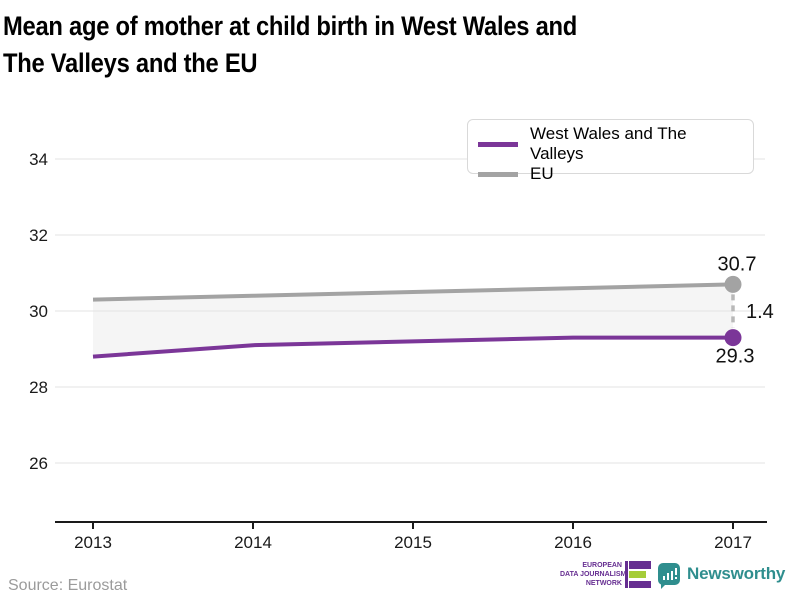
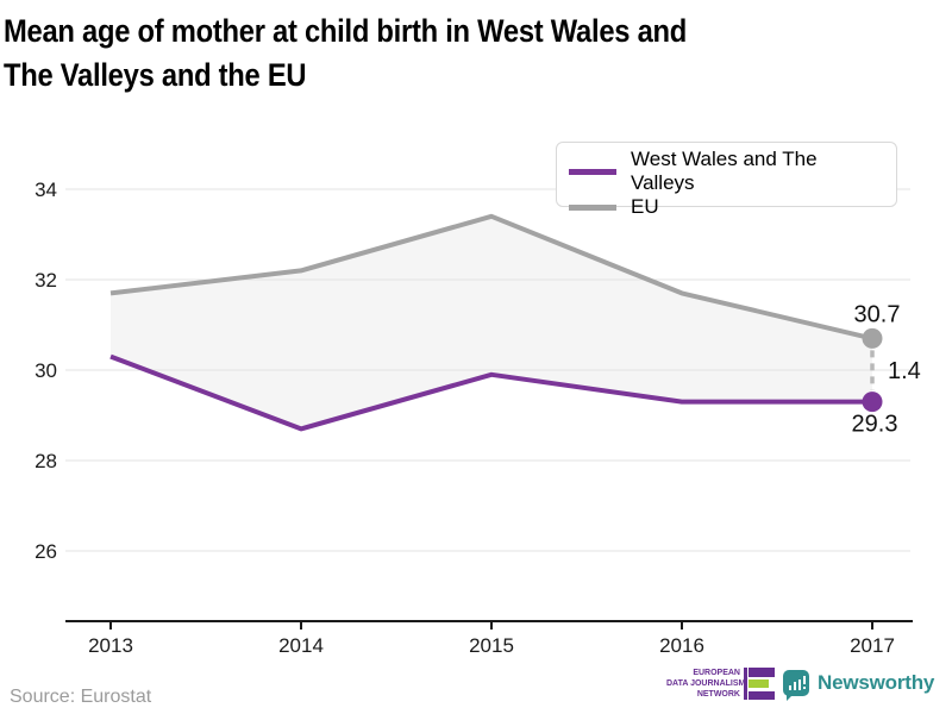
West Wales and The Valleys/2013: 28.8 -> 30.3
EU/2013: 30.3 -> 31.7
West Wales and The Valleys/2014: 29.1 -> 28.7
EU/2014: 30.4 -> 32.2
West Wales and The Valleys/2015: 29.2 -> 29.9
EU/2015: 30.5 -> 33.4
EU/2016: 30.6 -> 31.7
